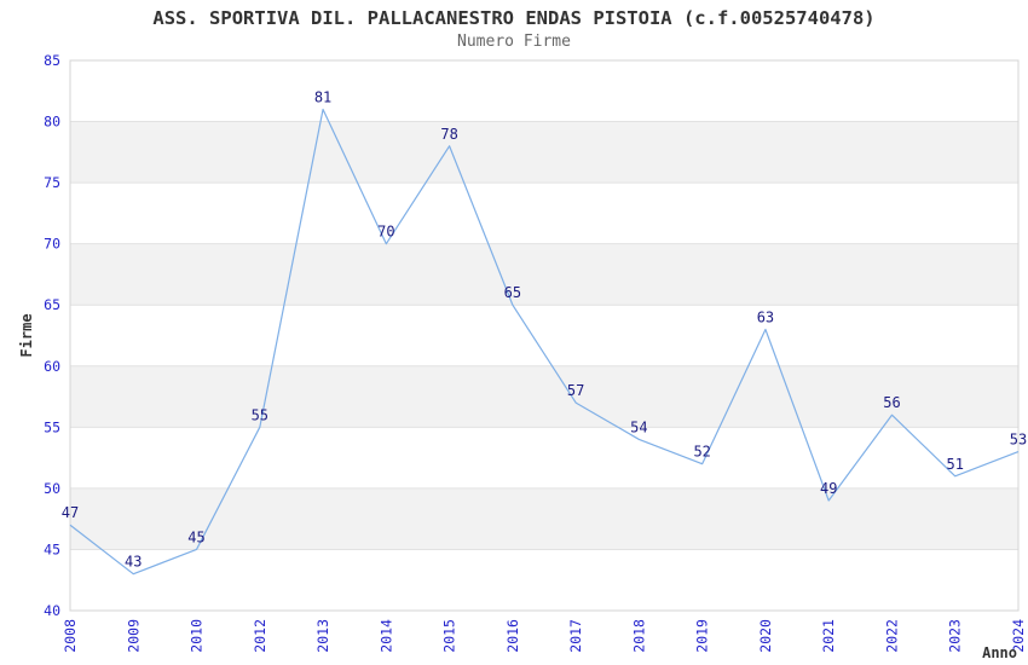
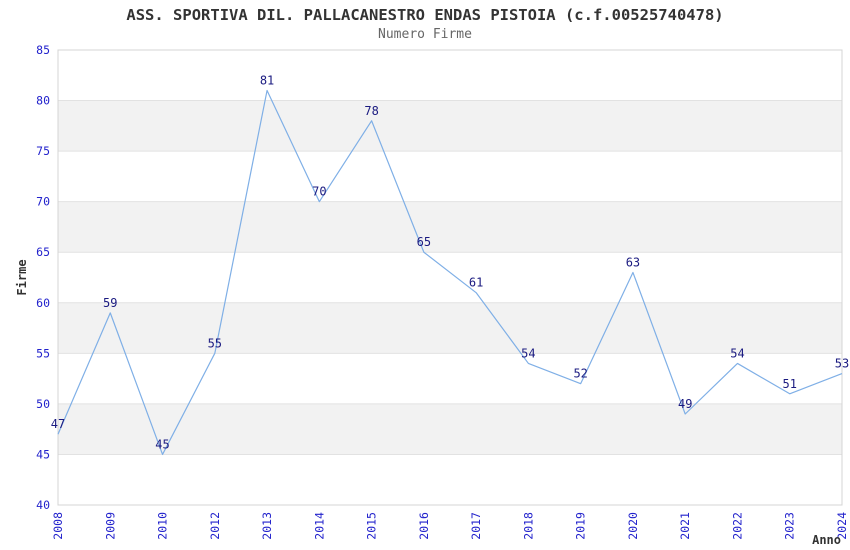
2009: 43 -> 59
2017: 57 -> 61
2022: 56 -> 54
